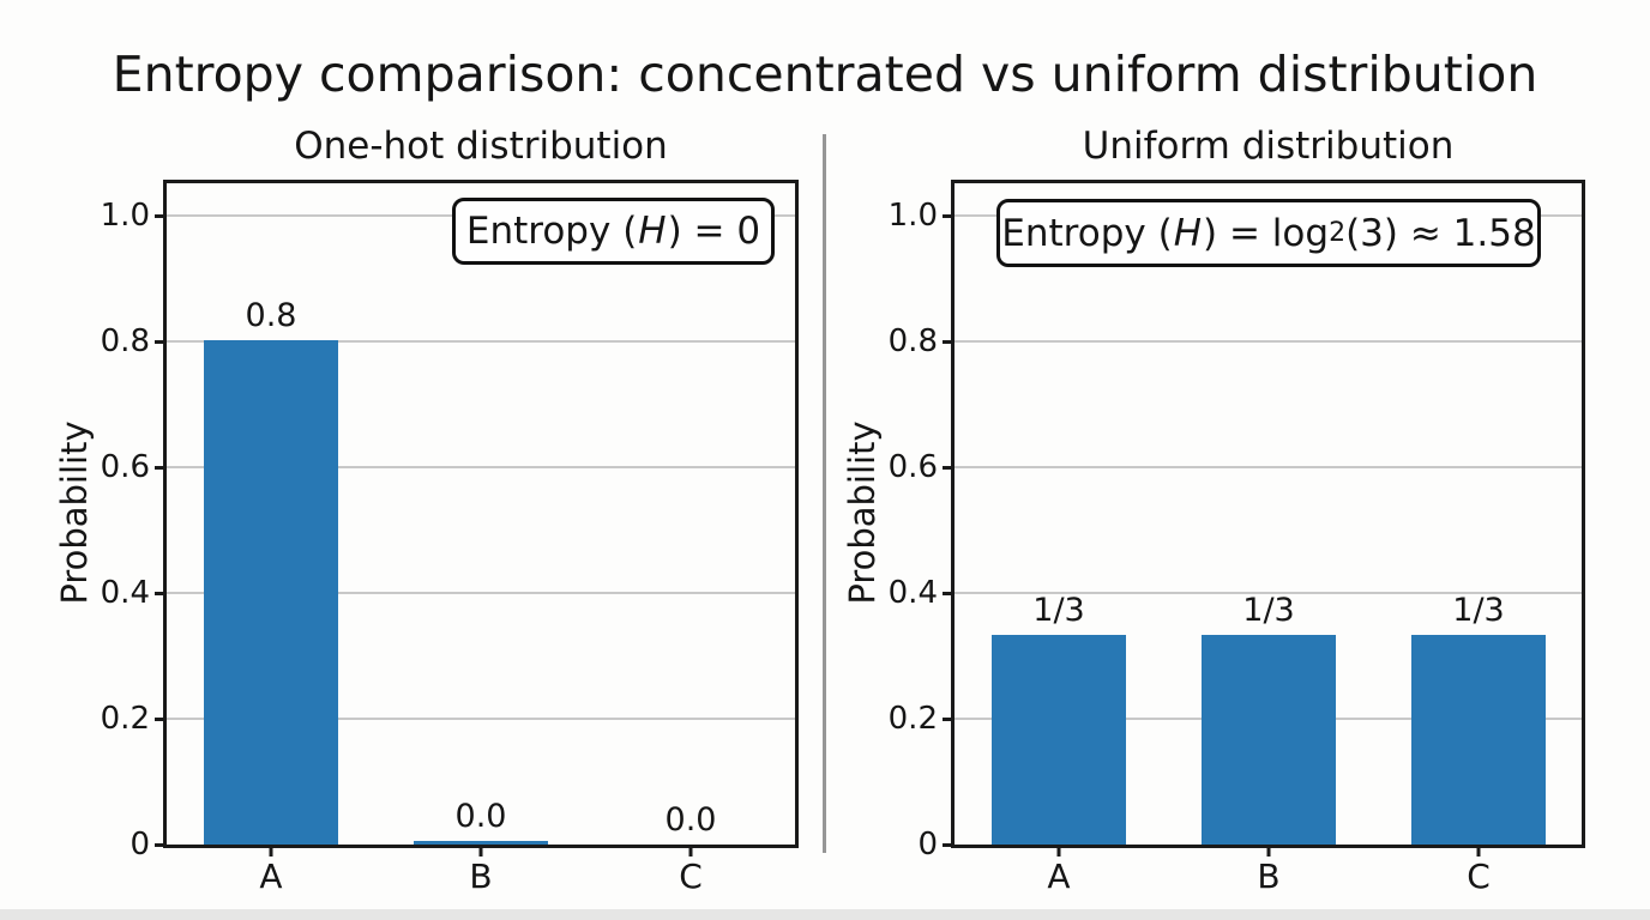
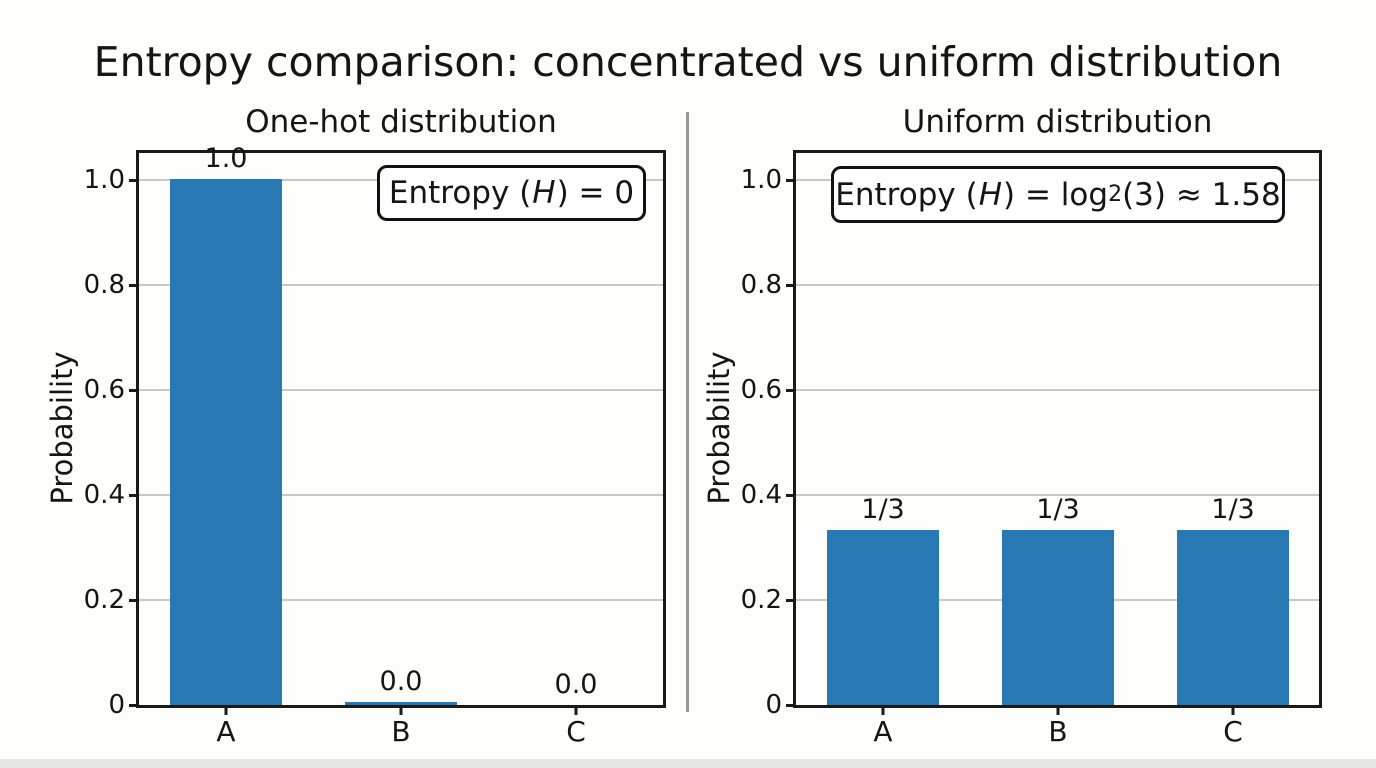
One-hot distribution/A: 0.8 -> 1.0
